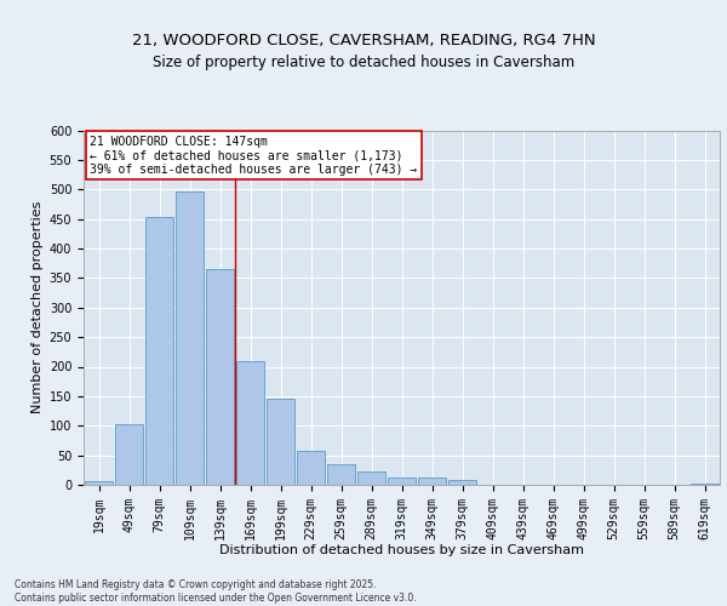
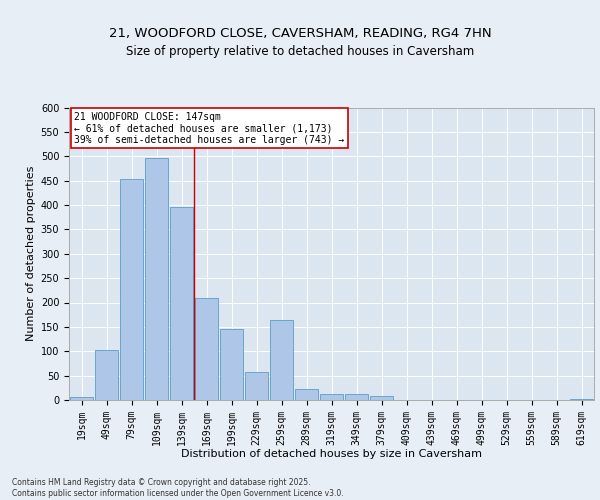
139sqm: 365 -> 395
259sqm: 35 -> 165
